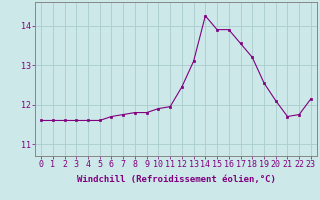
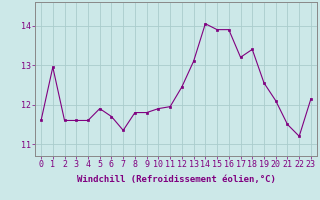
1: 11.60 -> 12.95
5: 11.60 -> 11.90
7: 11.75 -> 11.35
14: 14.25 -> 14.05
17: 13.55 -> 13.20
18: 13.20 -> 13.40
21: 11.70 -> 11.50
22: 11.75 -> 11.20
